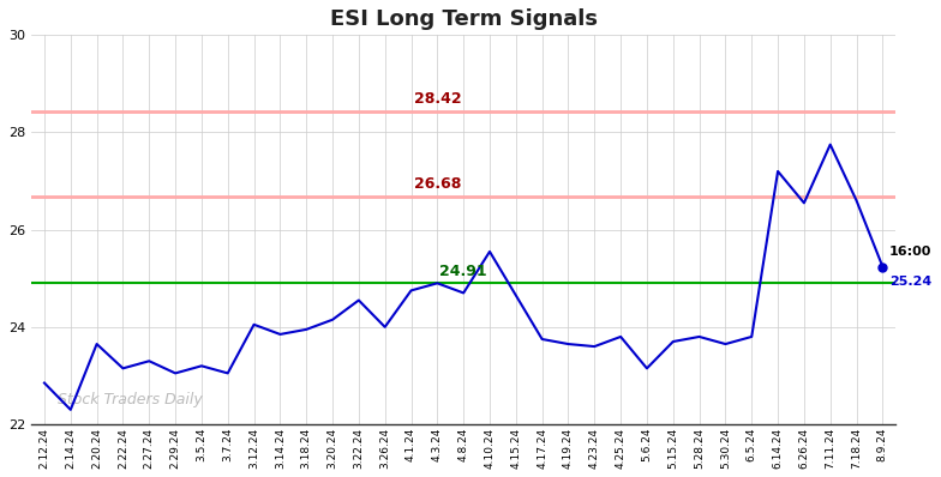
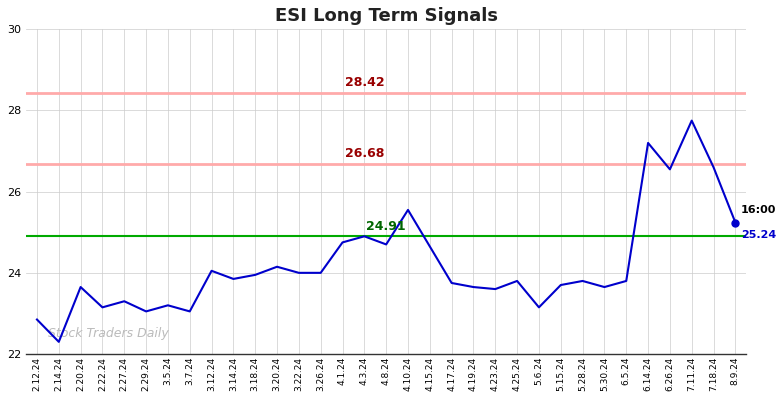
3.22.24: 24.55 -> 24.00
